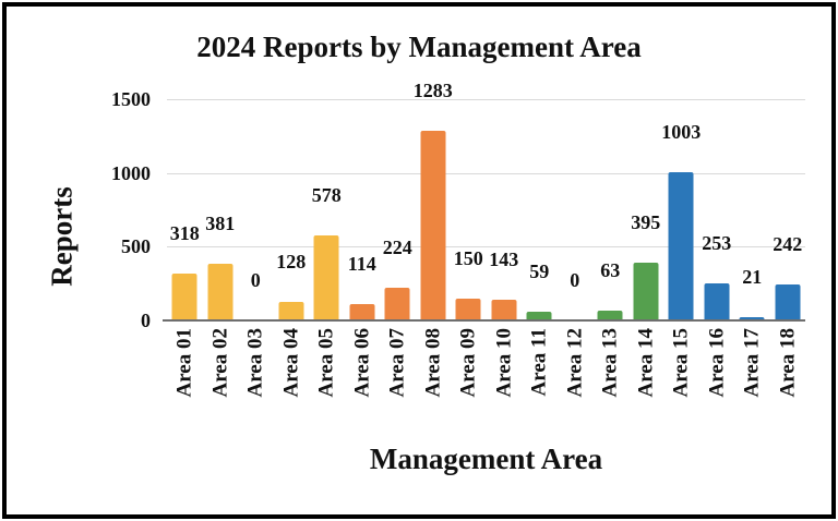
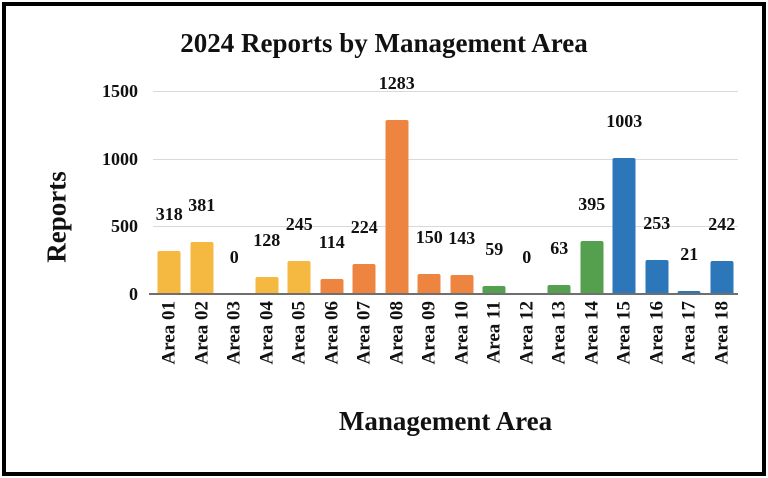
Area 05: 578 -> 245
